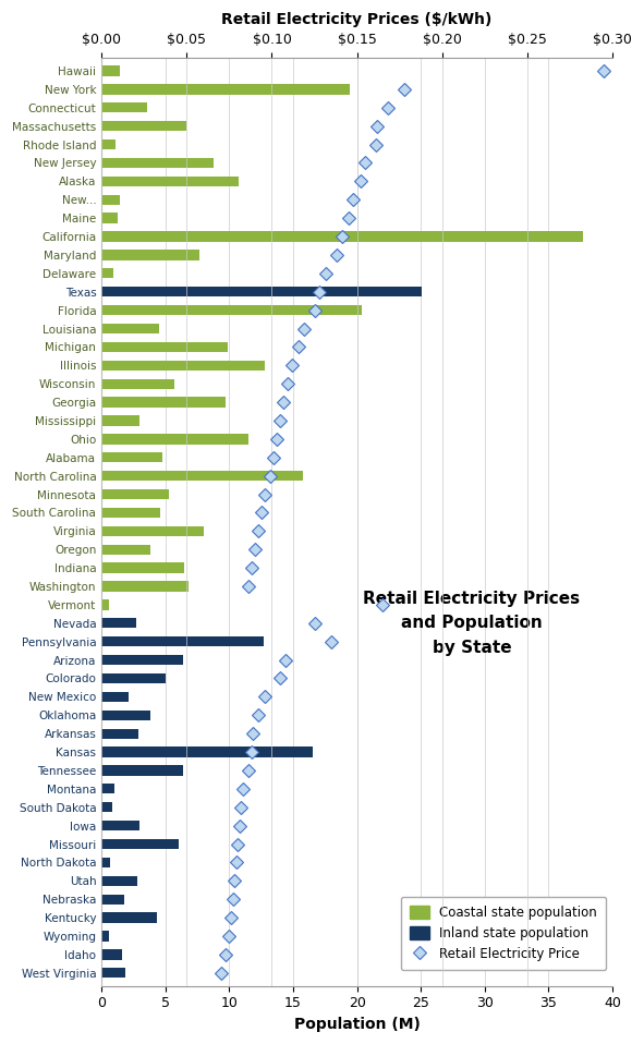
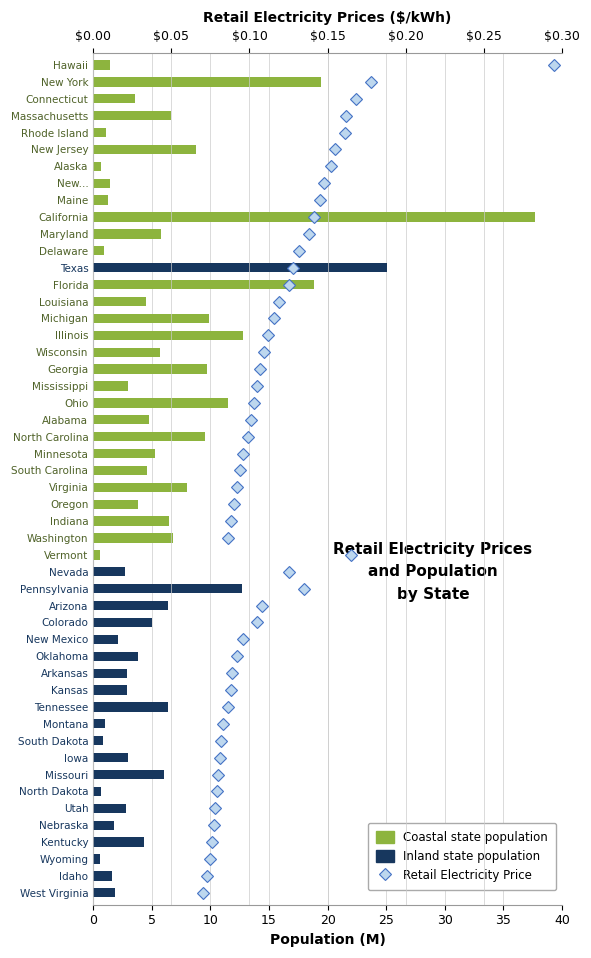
Alaska: 10.7 -> 0.7
Maryland: 7.7 -> 5.8
Florida: 20.4 -> 18.8
North Carolina: 15.8 -> 9.5
Kansas: 16.5 -> 2.9
